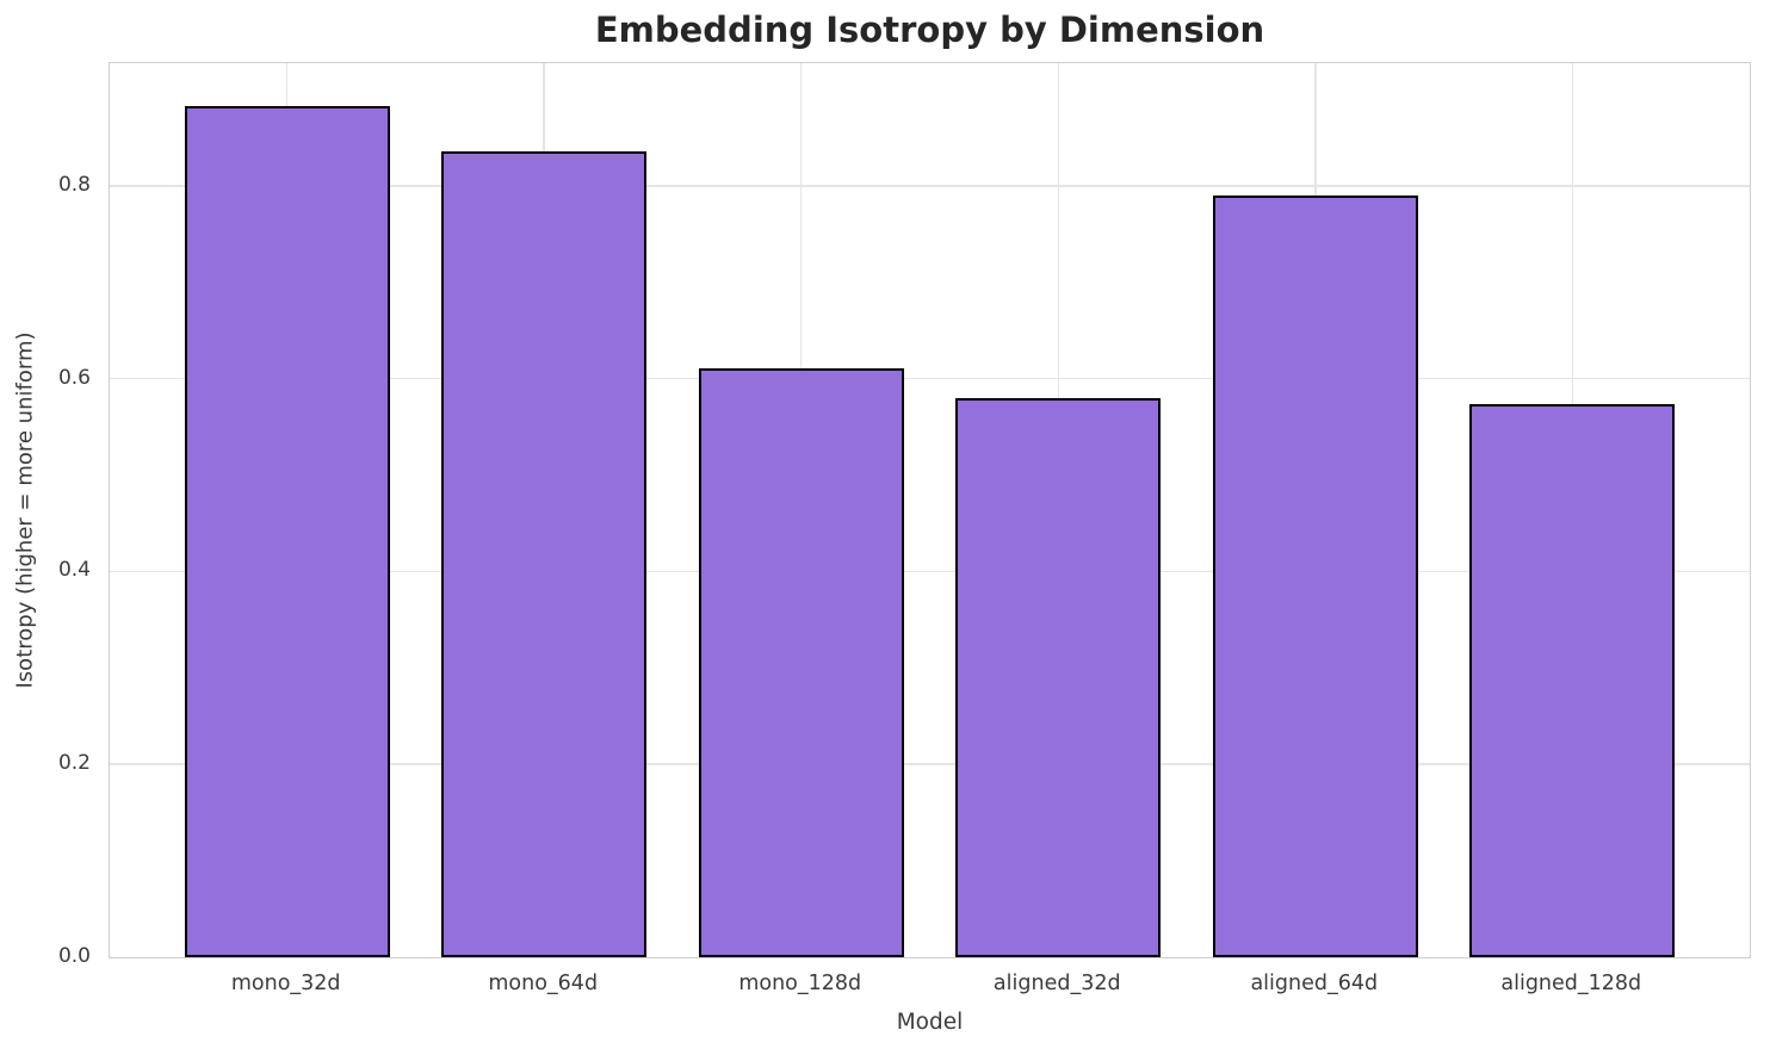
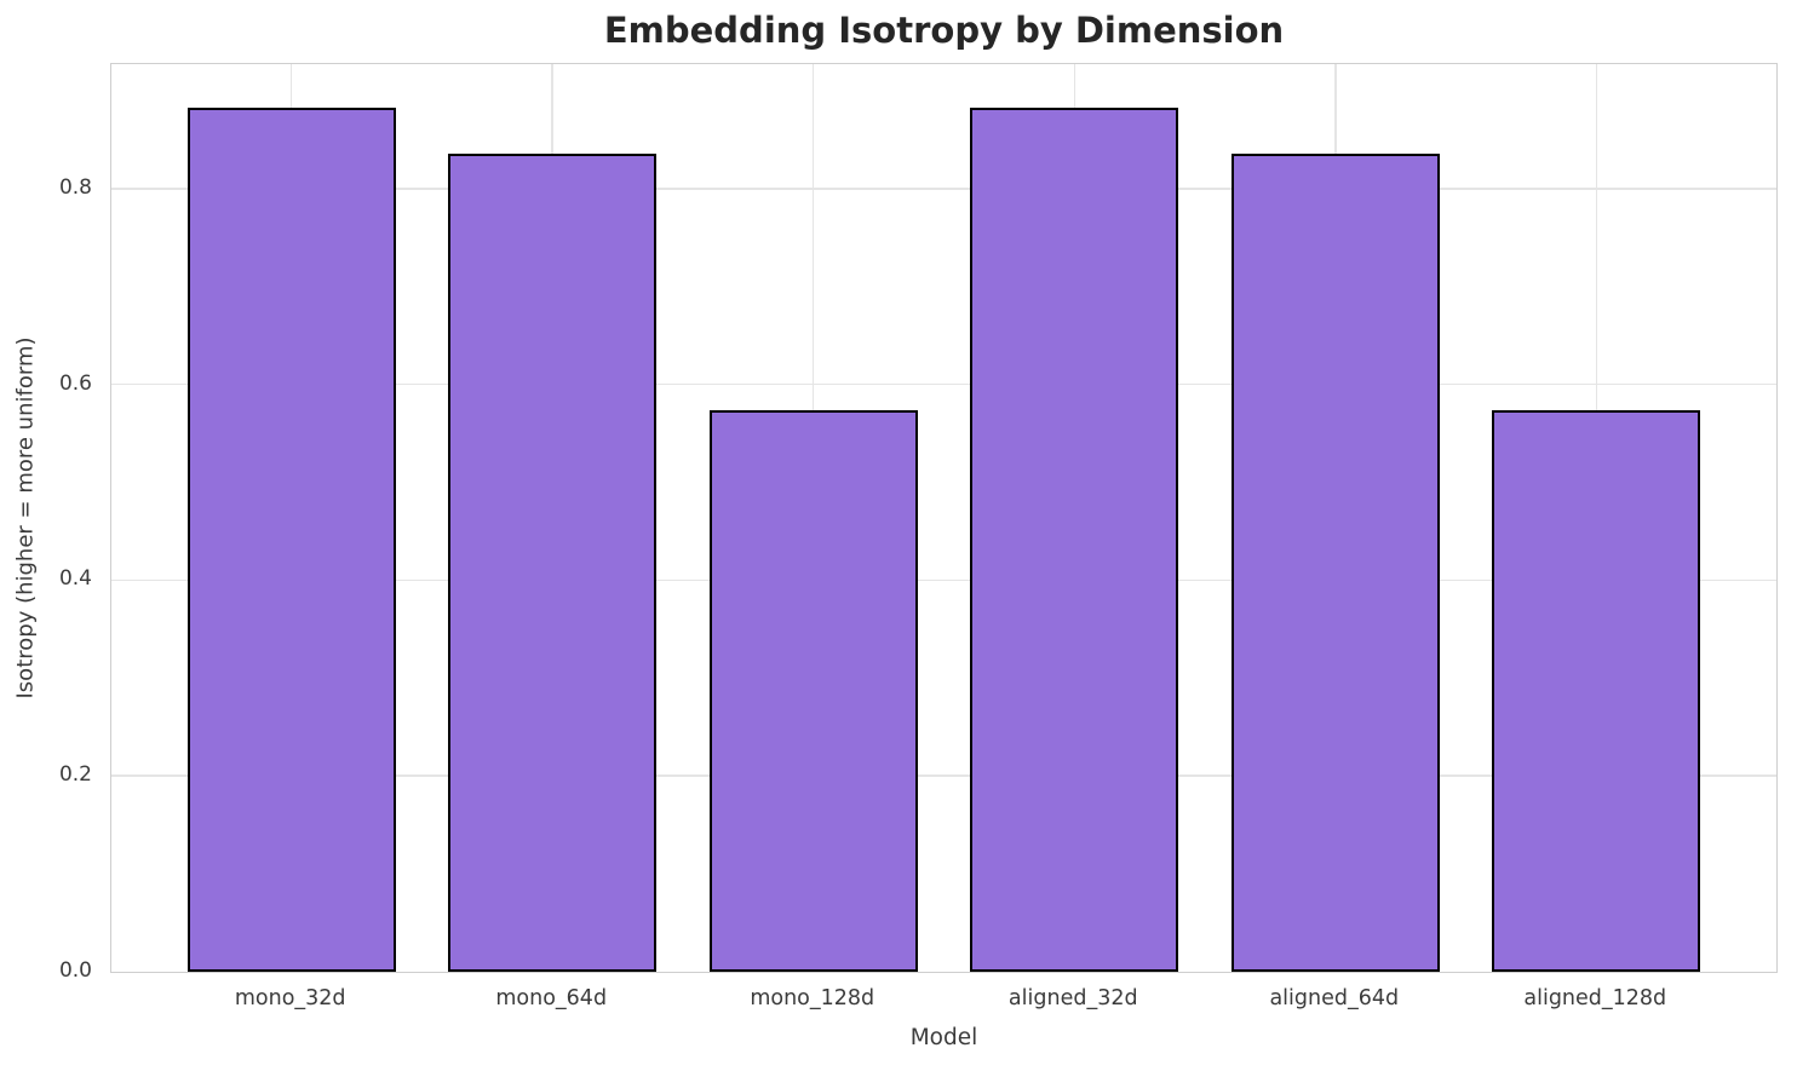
mono_128d: 0.61 -> 0.57
aligned_32d: 0.58 -> 0.88
aligned_64d: 0.79 -> 0.83
